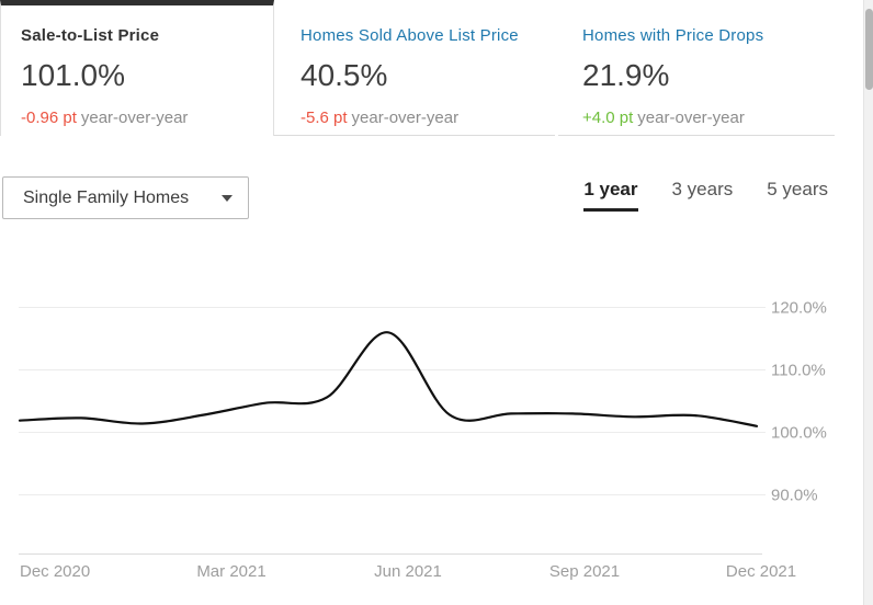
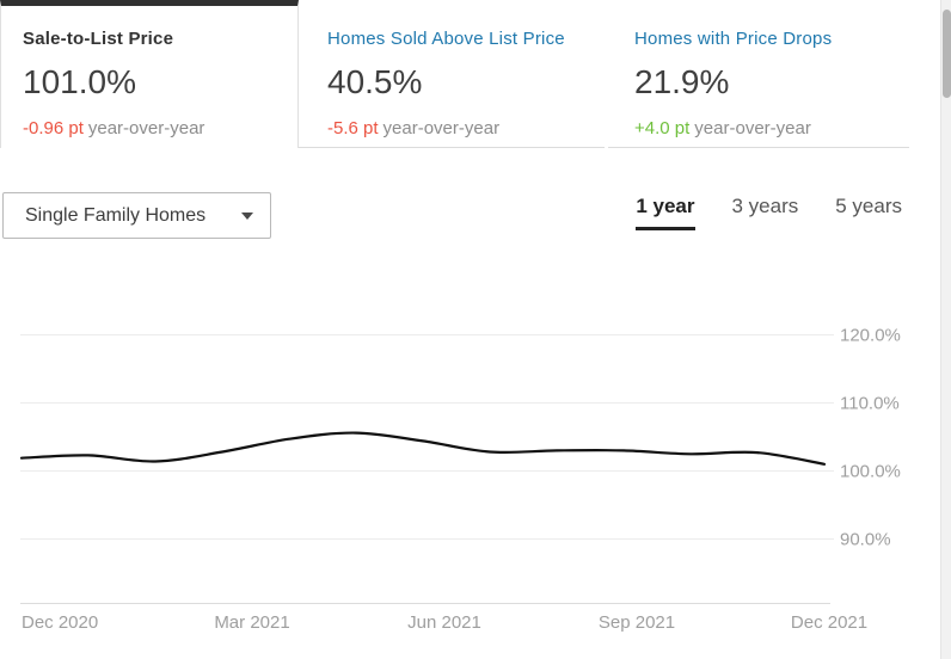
Jun 2021: 116% -> 104%
